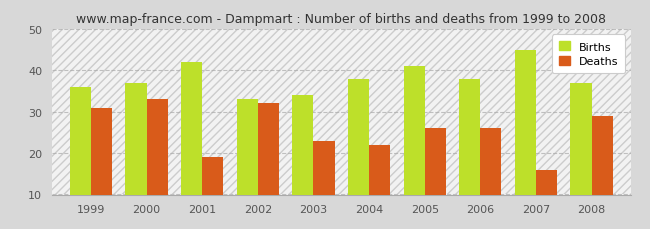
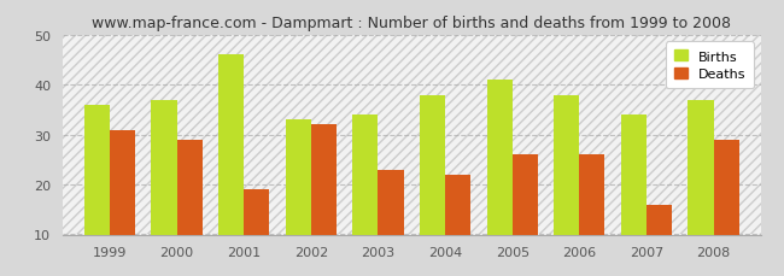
Deaths/2000: 33 -> 29
Births/2001: 42 -> 46
Births/2007: 45 -> 34
